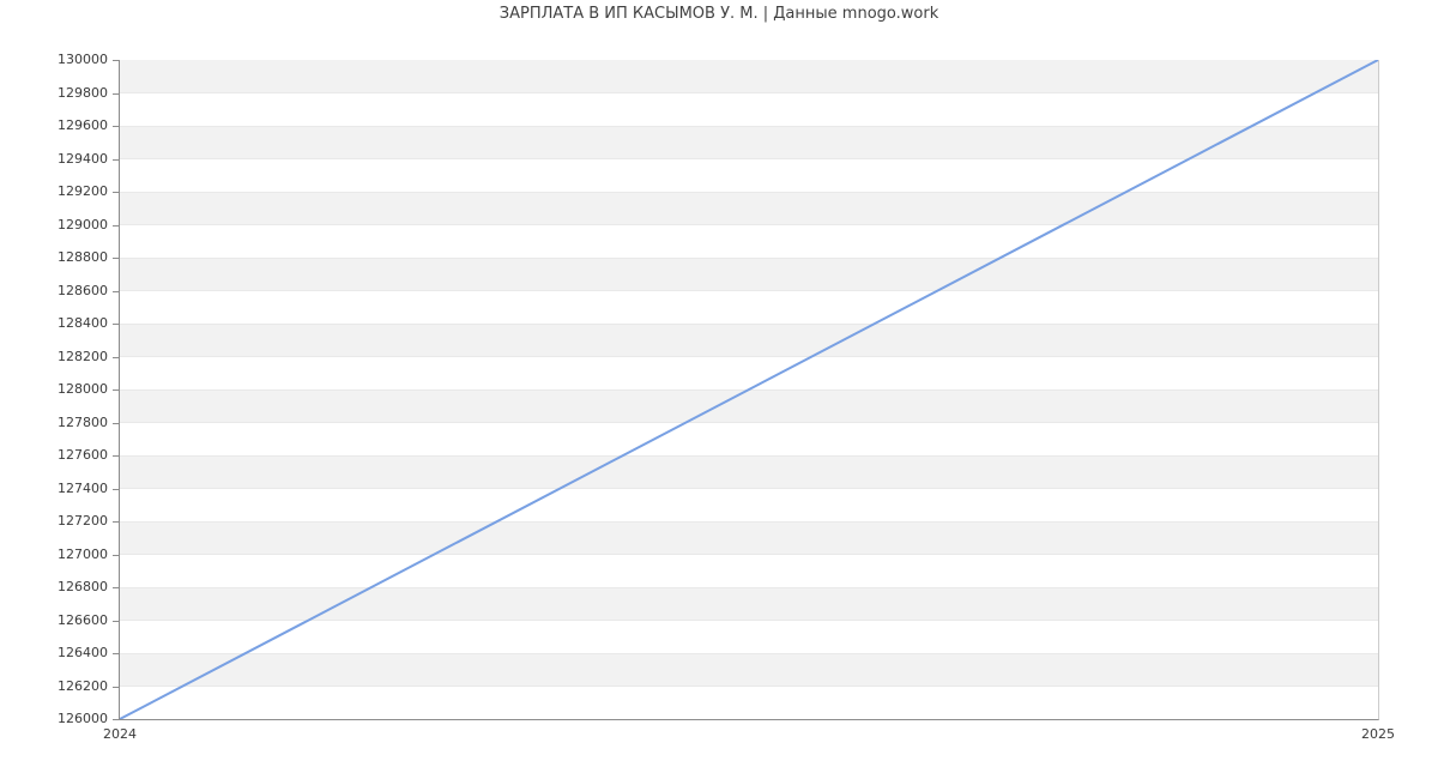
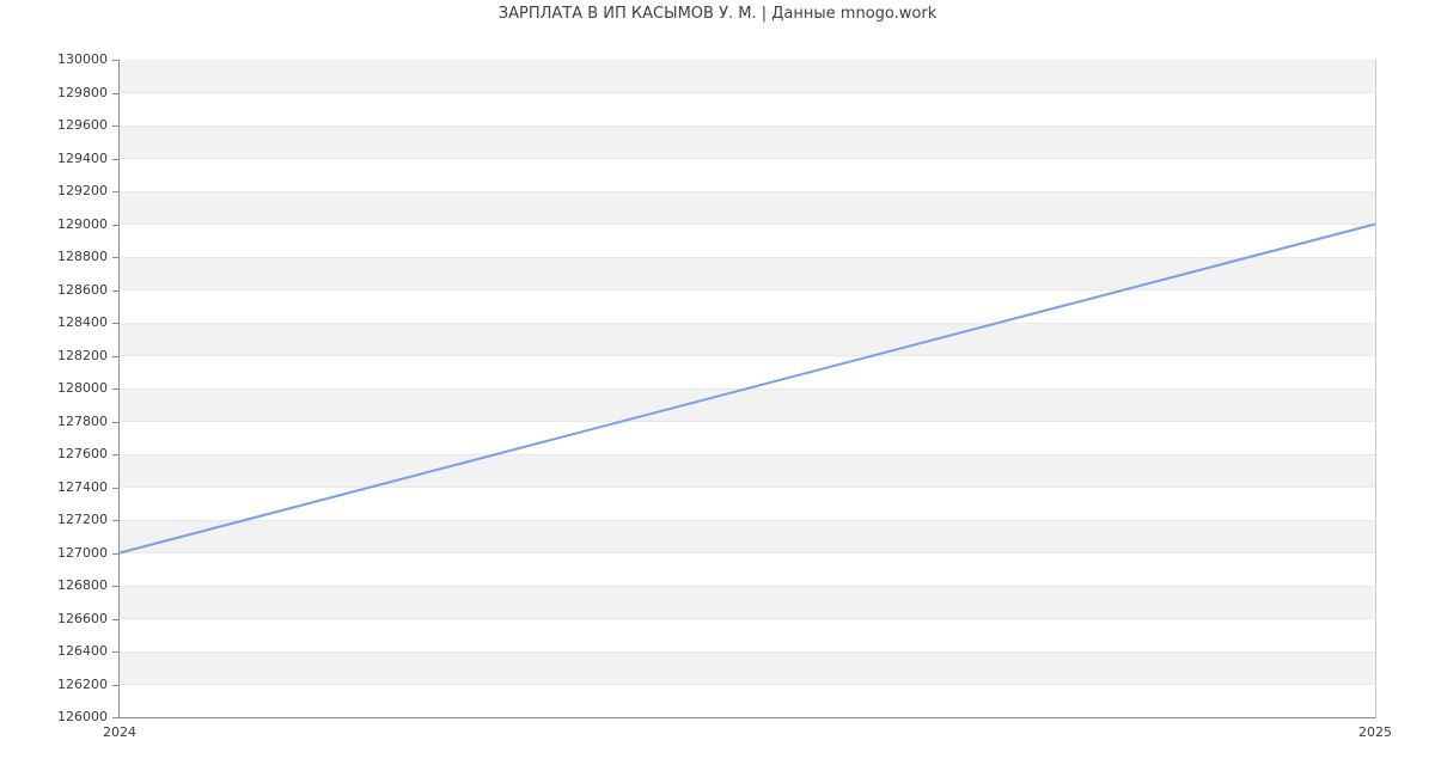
2024: 126000 -> 127000
2025: 130000 -> 129000
